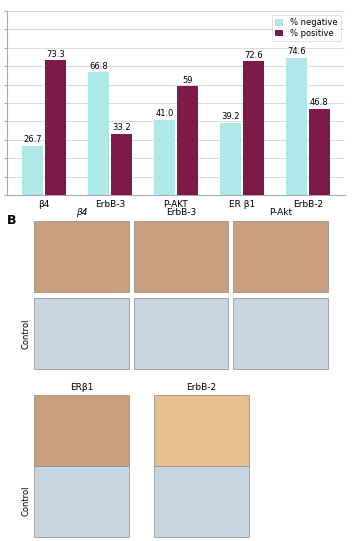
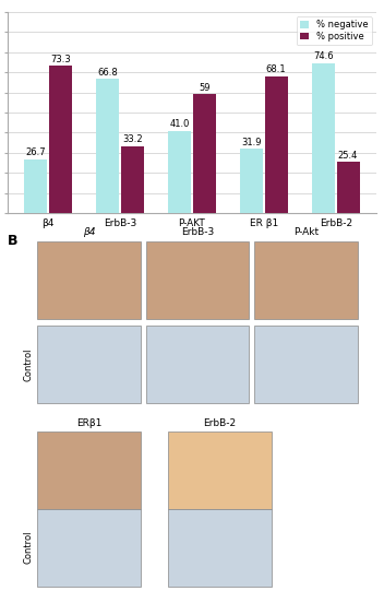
% negative/ER β1: 39.2 -> 31.9
% positive/ER β1: 72.6 -> 68.1
% positive/ErbB-2: 46.8 -> 25.4
